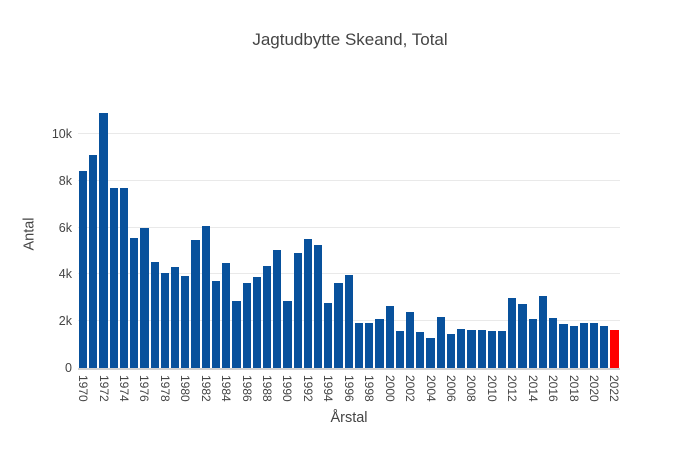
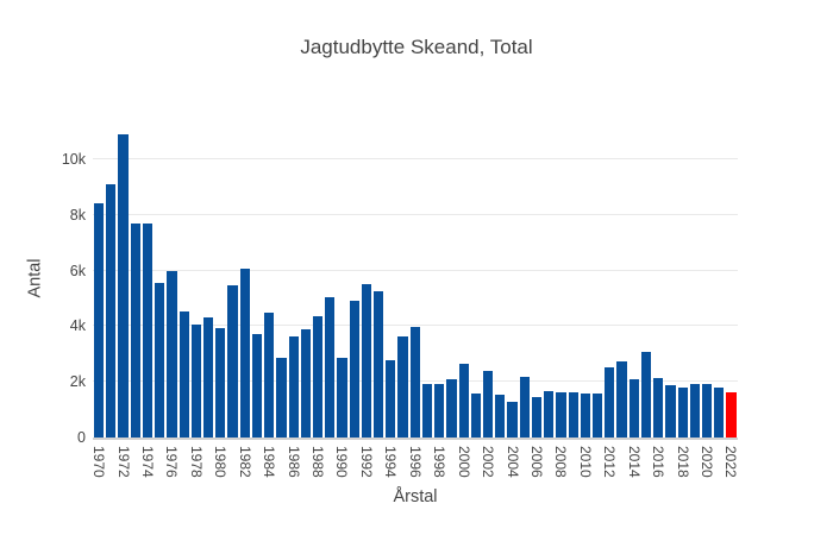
2012: 3.0k -> 2.5k
